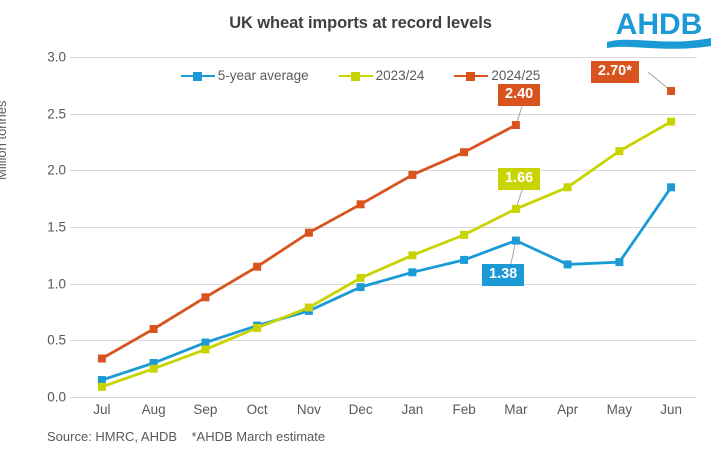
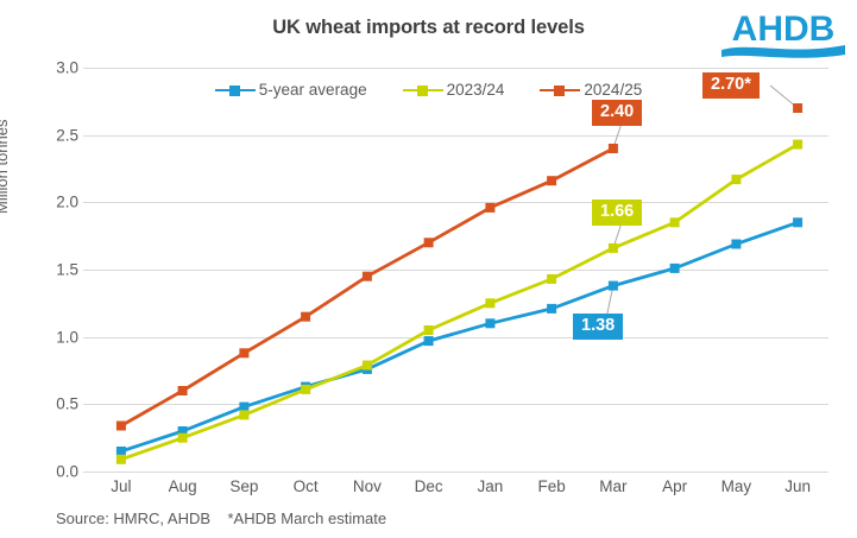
5-year average/Apr: 1.17 -> 1.51
5-year average/May: 1.19 -> 1.69
